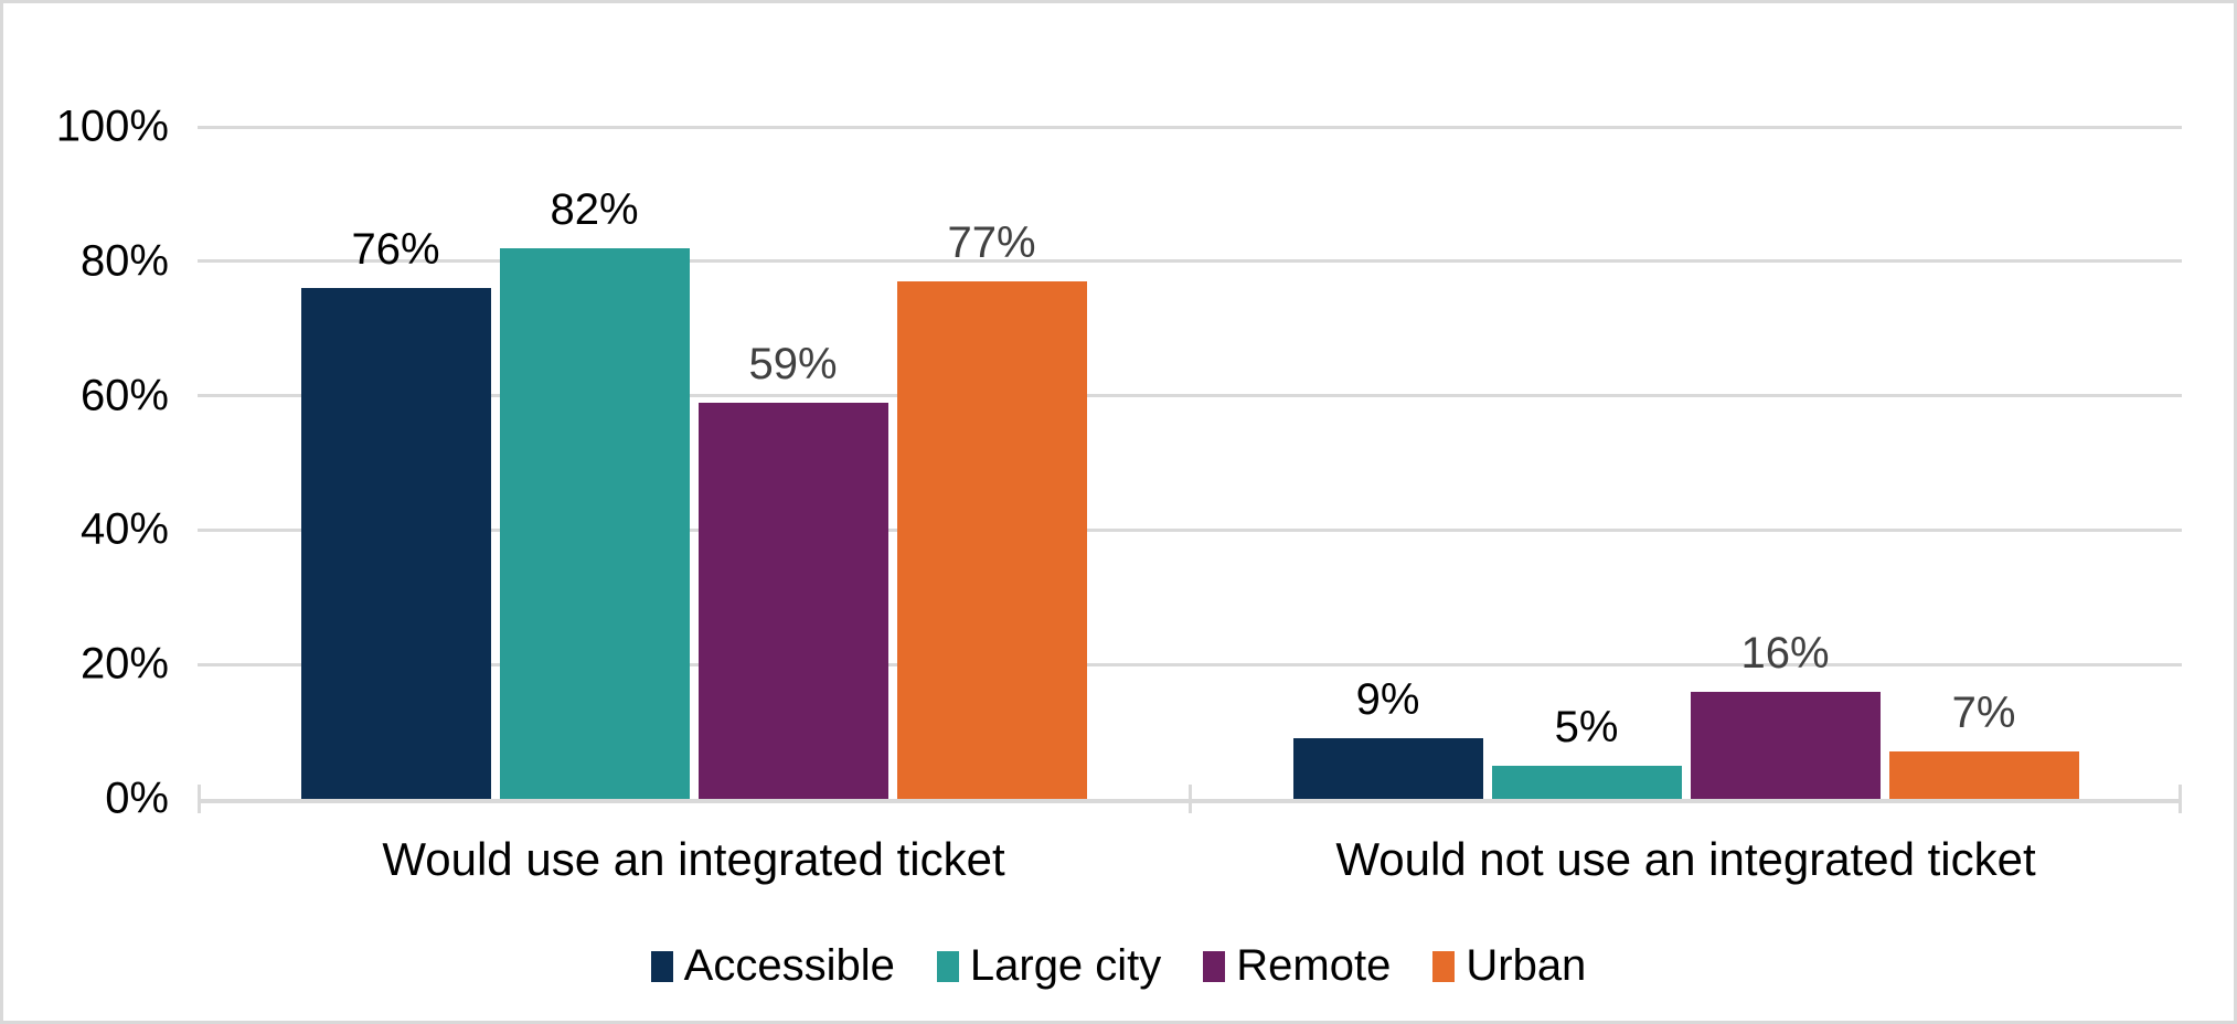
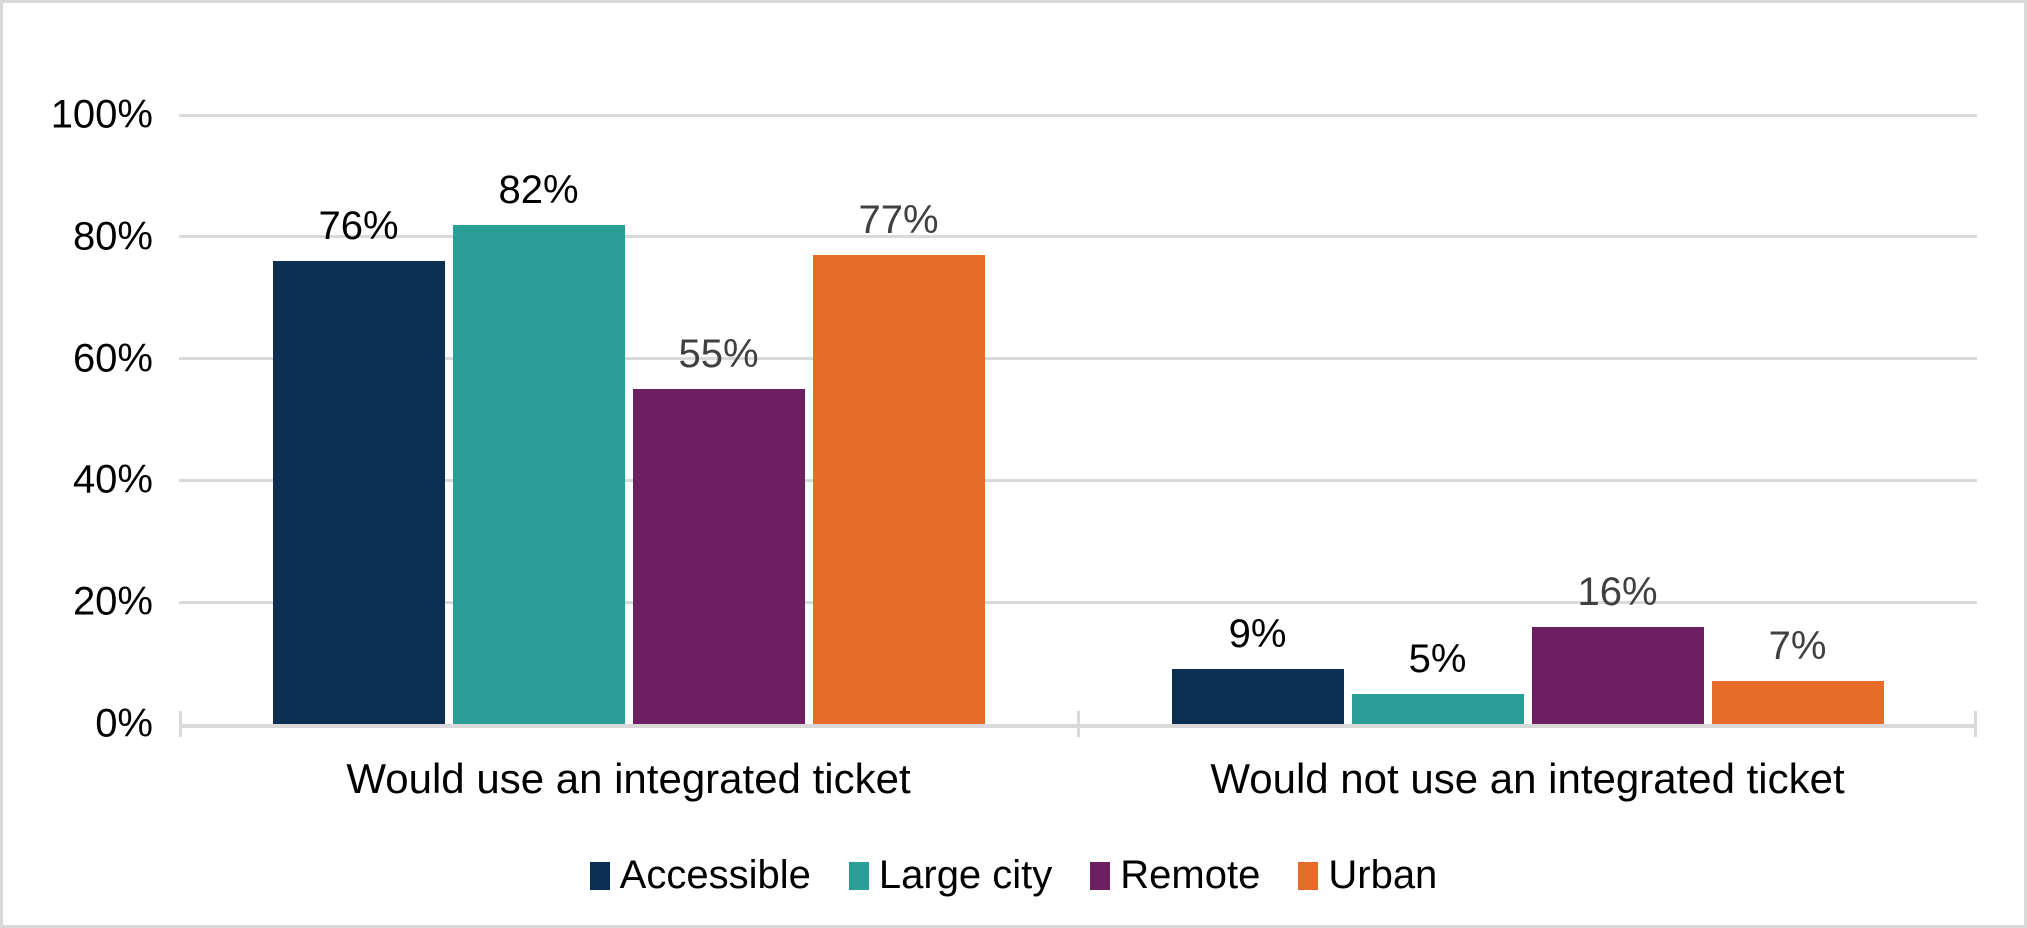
Remote/Would use an integrated ticket: 59% -> 55%
